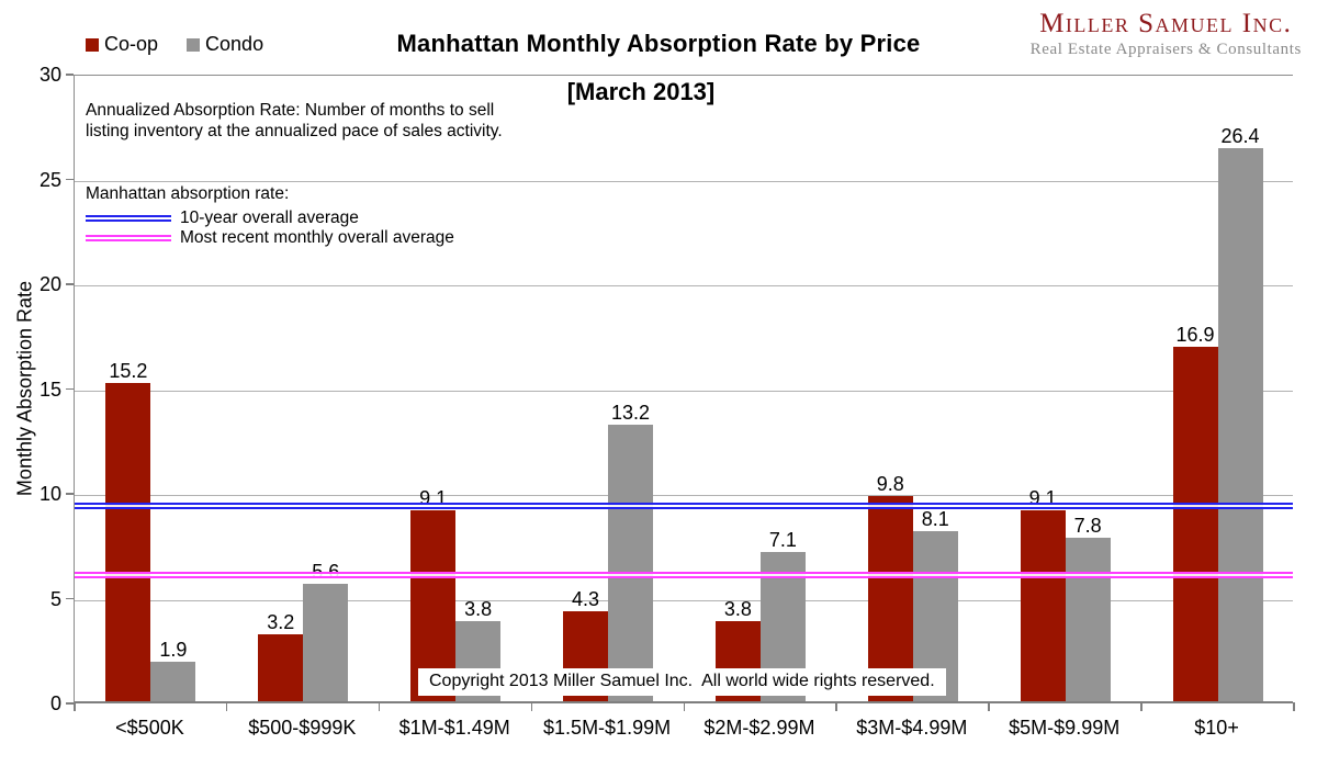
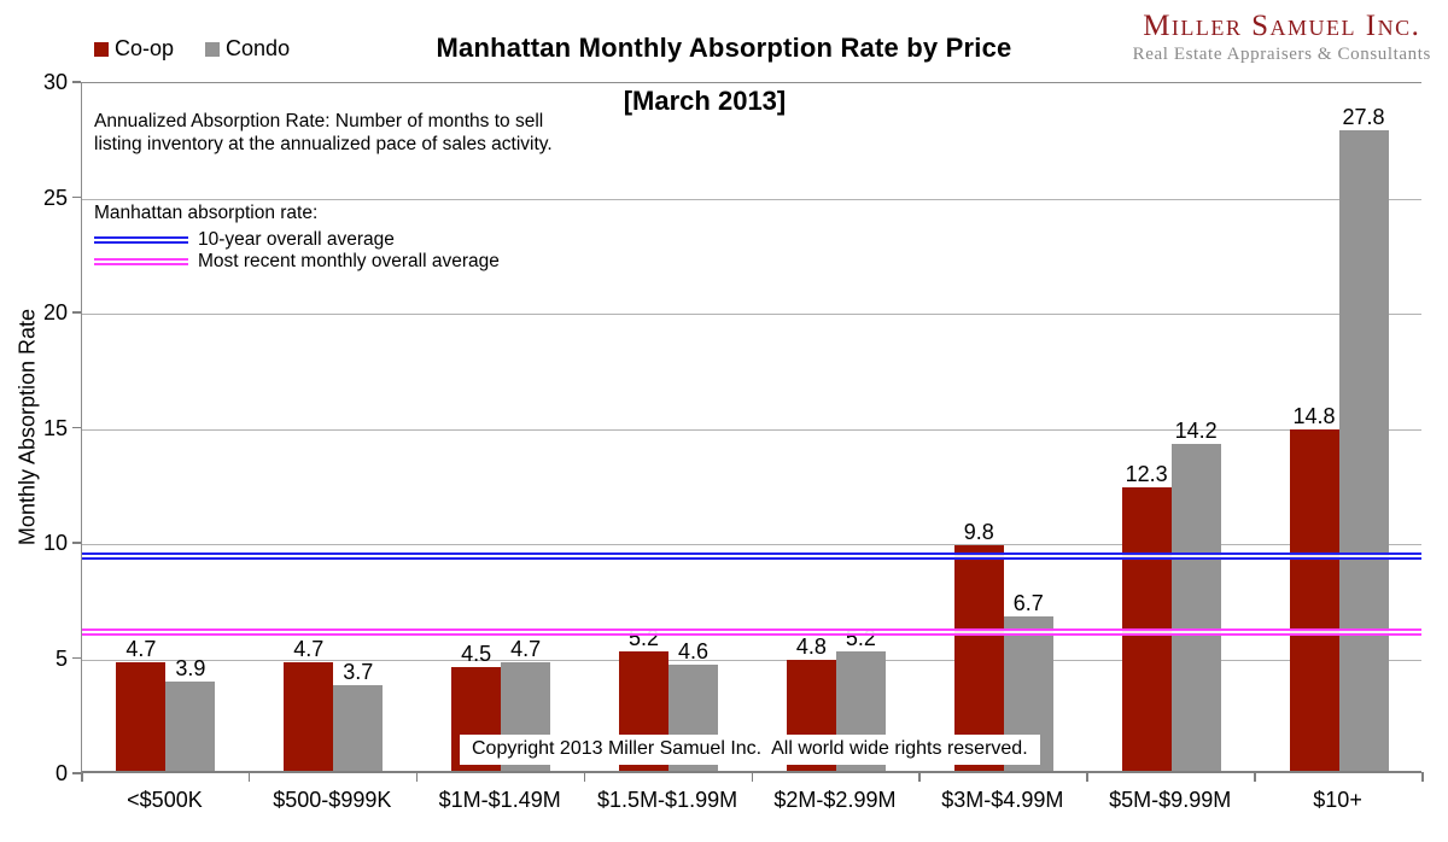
Co-op/<$500K: 15.2 -> 4.7
Condo/<$500K: 1.9 -> 3.9
Co-op/$500-$999K: 3.2 -> 4.7
Condo/$500-$999K: 5.6 -> 3.7
Co-op/$1M-$1.49M: 9.1 -> 4.5
Condo/$1M-$1.49M: 3.8 -> 4.7
Co-op/$1.5M-$1.99M: 4.3 -> 5.2
Condo/$1.5M-$1.99M: 13.2 -> 4.6
Co-op/$2M-$2.99M: 3.8 -> 4.8
Condo/$2M-$2.99M: 7.1 -> 5.2
Condo/$3M-$4.99M: 8.1 -> 6.7
Co-op/$5M-$9.99M: 9.1 -> 12.3
Condo/$5M-$9.99M: 7.8 -> 14.2
Co-op/$10+: 16.9 -> 14.8
Condo/$10+: 26.4 -> 27.8
